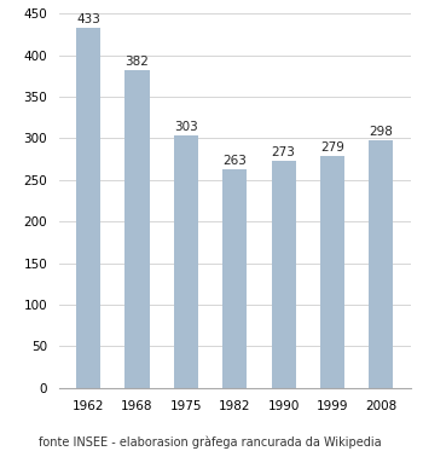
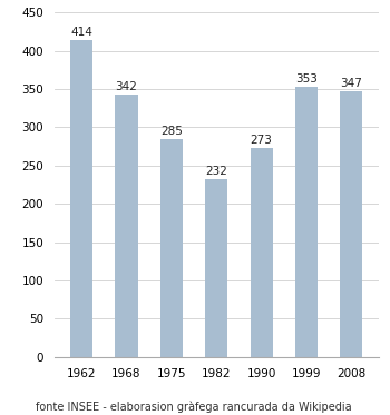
1962: 433 -> 414
1968: 382 -> 342
1975: 303 -> 285
1982: 263 -> 232
1999: 279 -> 353
2008: 298 -> 347
